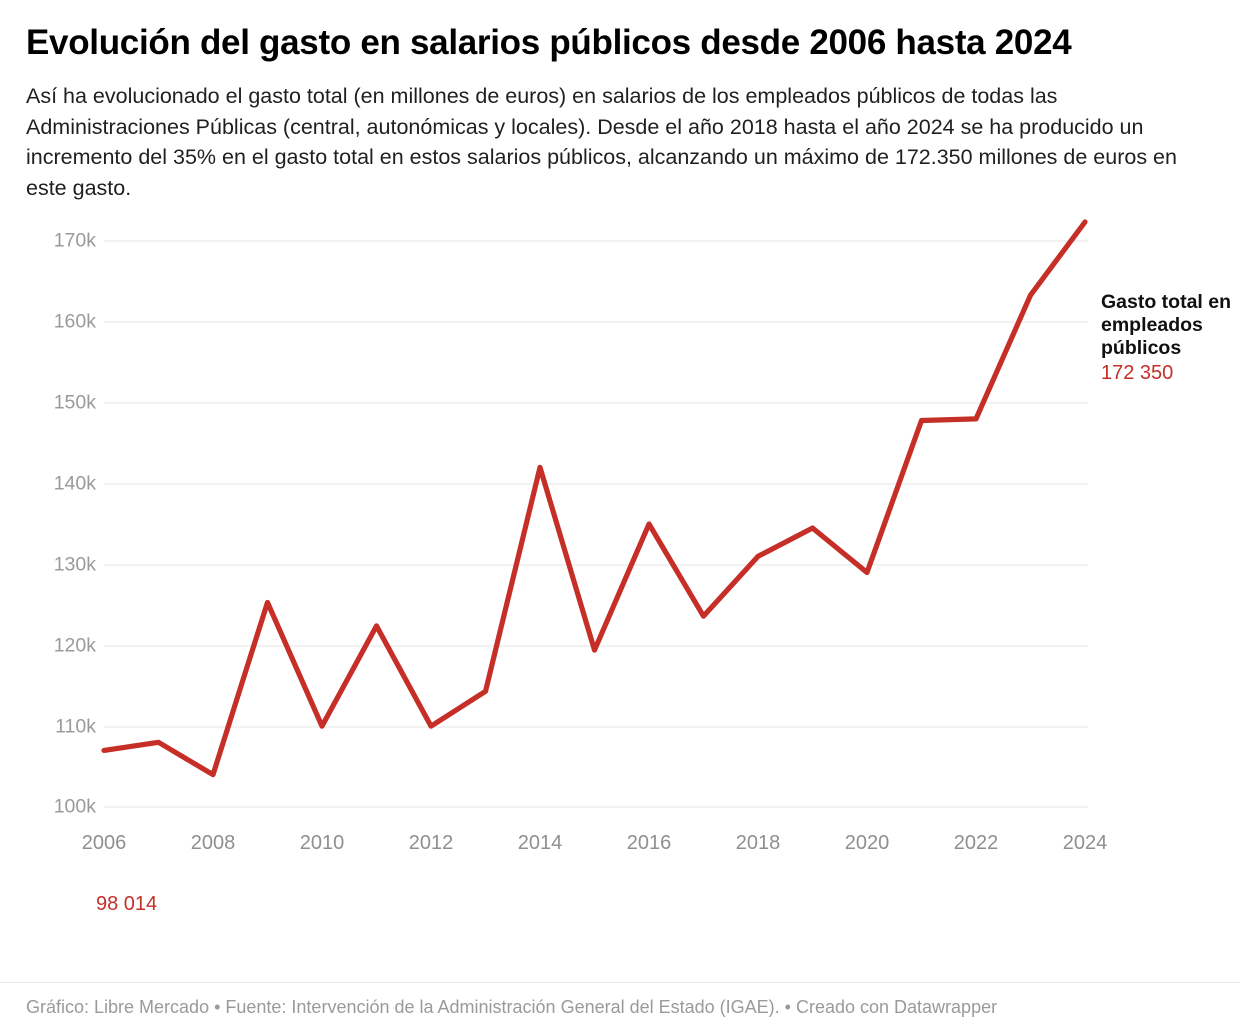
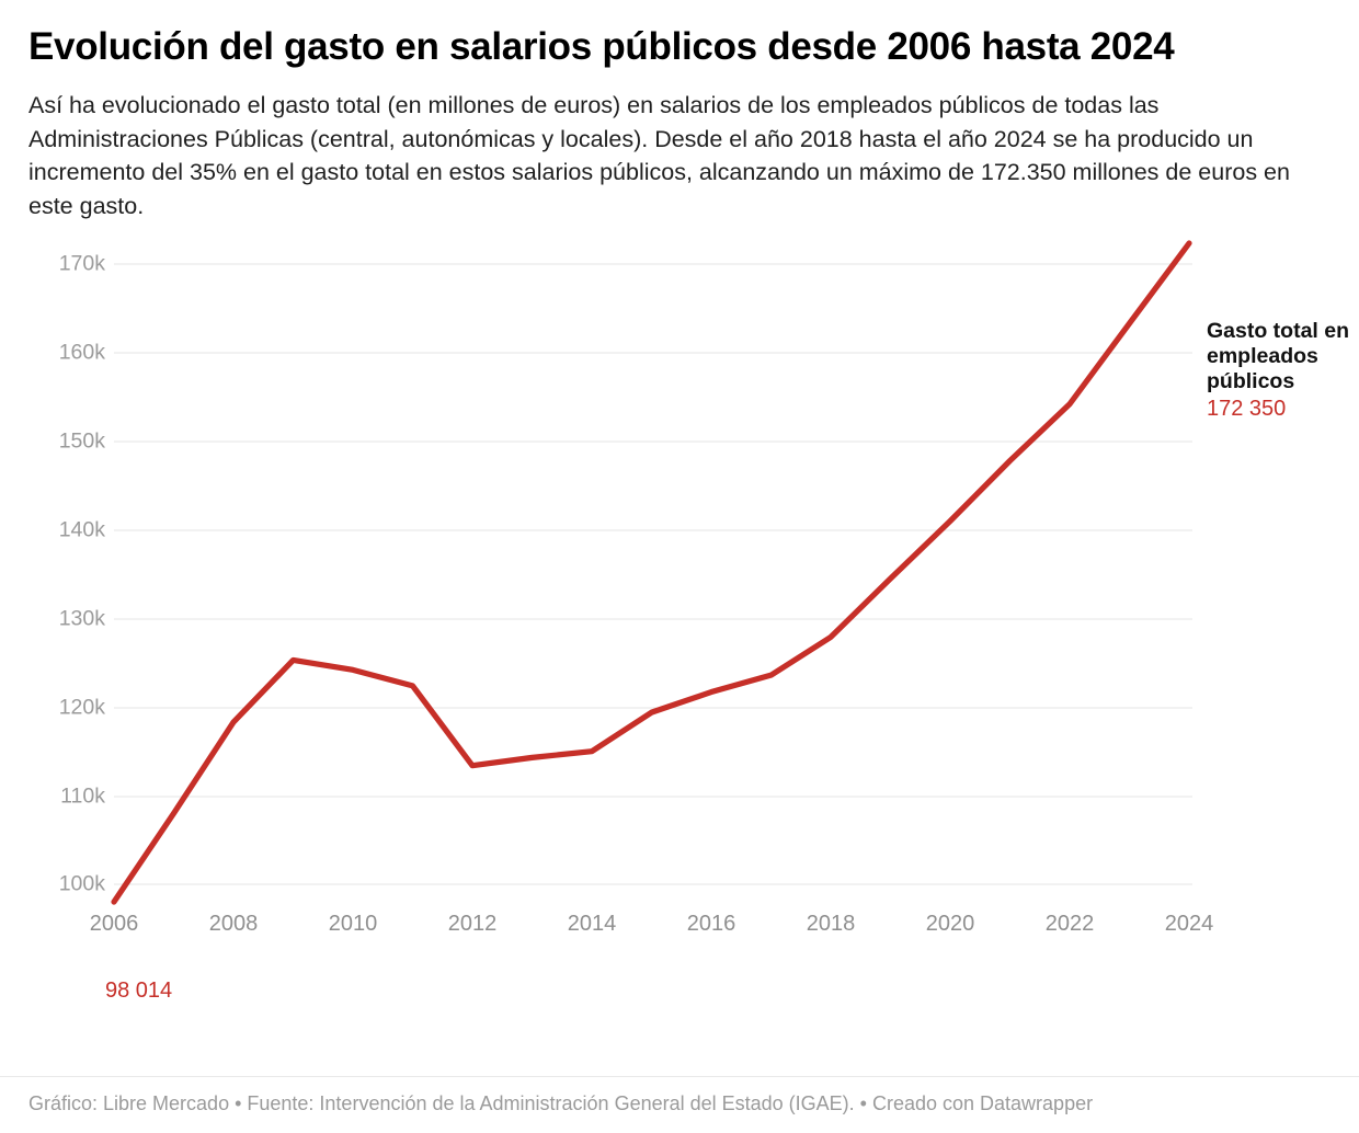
2006: 107k -> 98k
2008: 104k -> 118k
2010: 110k -> 124k
2012: 110k -> 113k
2014: 142k -> 115k
2016: 135k -> 122k
2018: 131k -> 128k
2020: 129k -> 141k
2022: 148k -> 154k
